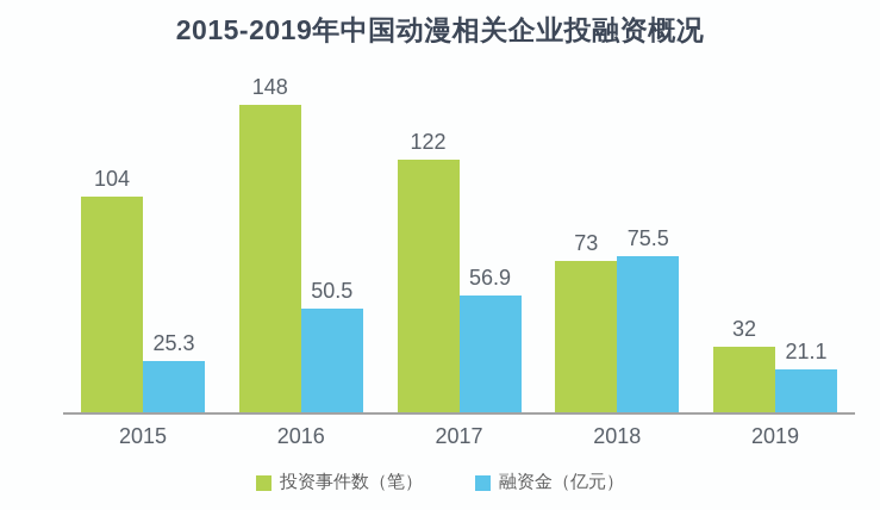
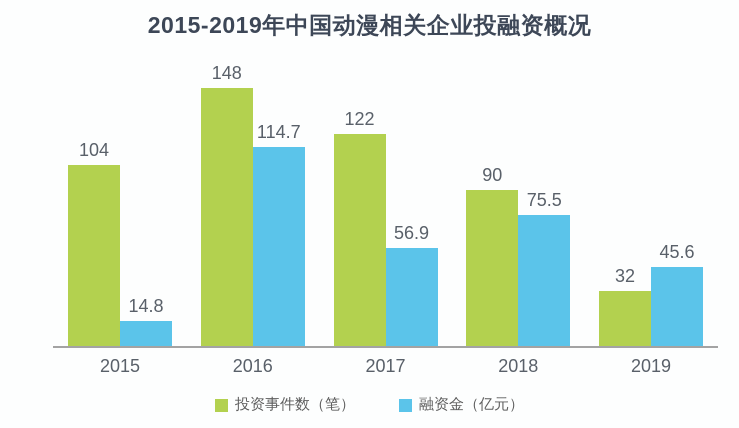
融资金（亿元）/2015: 25.3 -> 14.8
融资金（亿元）/2016: 50.5 -> 114.7
投资事件数（笔）/2018: 73 -> 90
融资金（亿元）/2019: 21.1 -> 45.6
